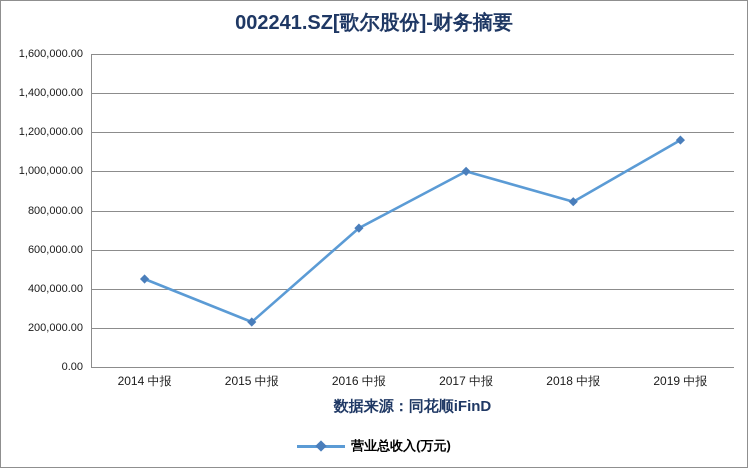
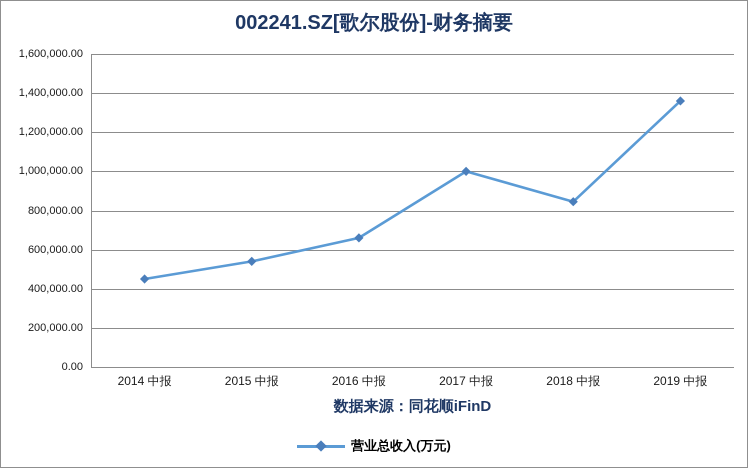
2015 中报: 230000 -> 540000
2016 中报: 710000 -> 660000
2019 中报: 1160000 -> 1360000
